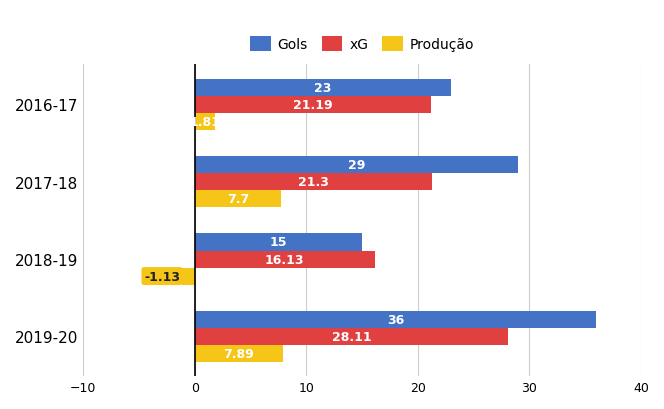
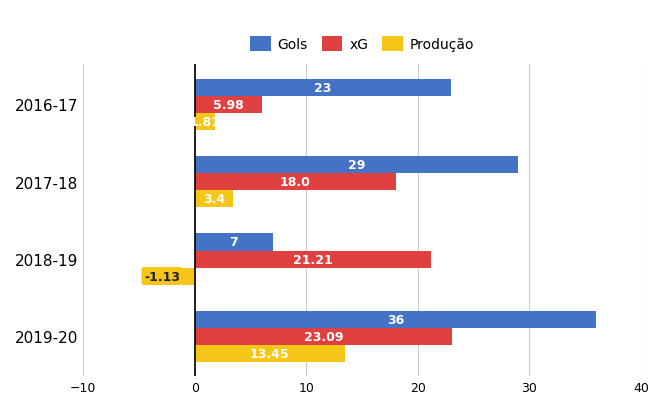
xG/2016-17: 21.19 -> 5.98
xG/2017-18: 21.3 -> 18.0
Produção/2017-18: 7.7 -> 3.4
Gols/2018-19: 15 -> 7
xG/2018-19: 16.13 -> 21.21
xG/2019-20: 28.11 -> 23.09
Produção/2019-20: 7.89 -> 13.45
